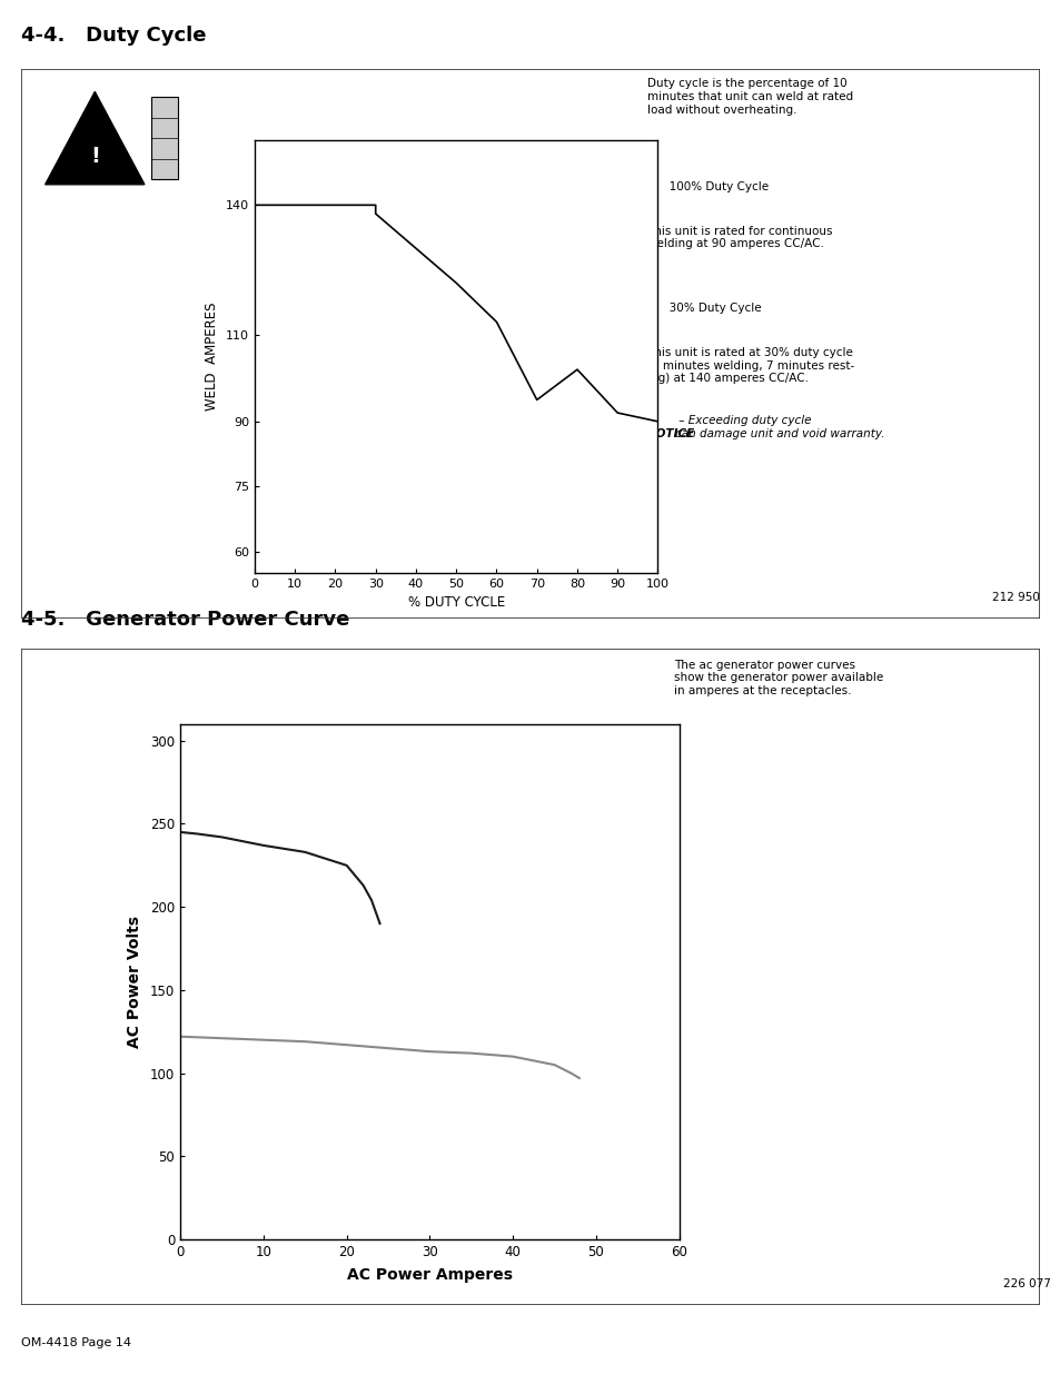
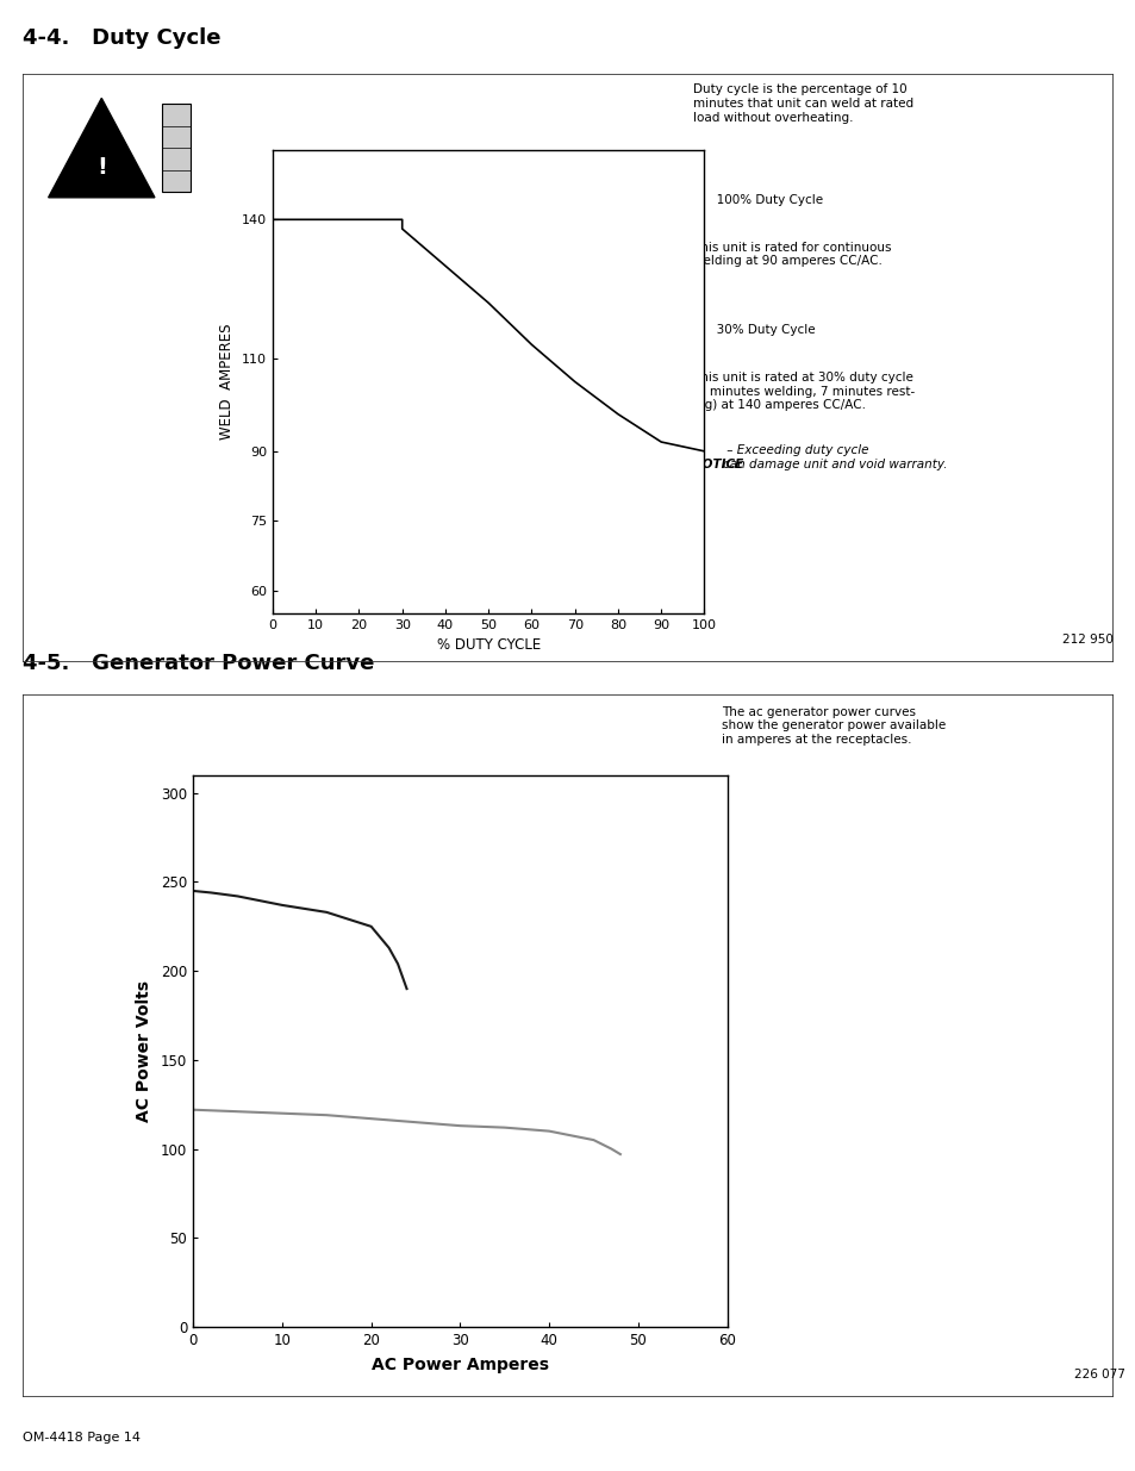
70: 95 -> 105
80: 102 -> 98
